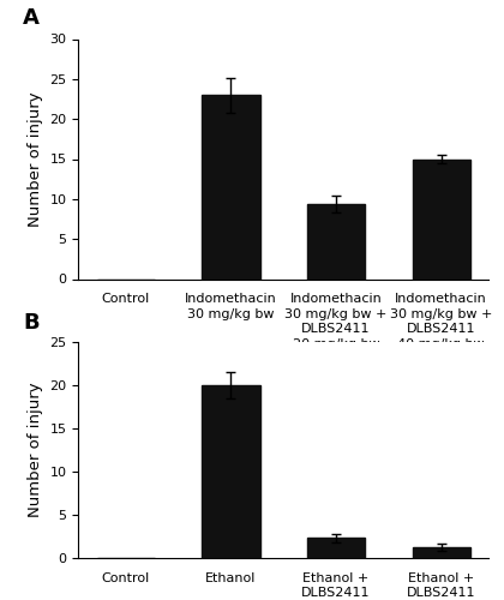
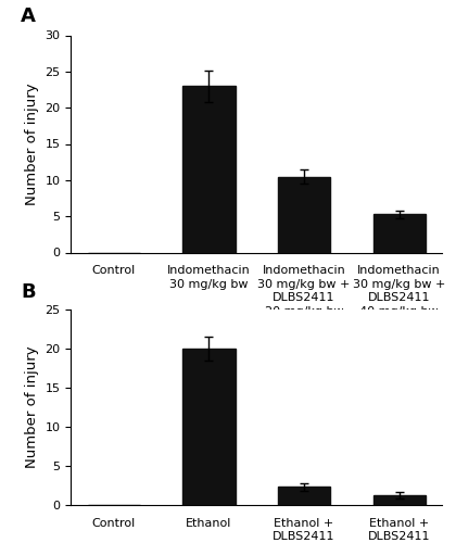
Indomethacin 30 mg/kg bw + DLBS2411 20 mg/kg bw: 9.4 -> 10.5
Indomethacin 30 mg/kg bw + DLBS2411 40 mg/kg bw: 15.0 -> 5.3
